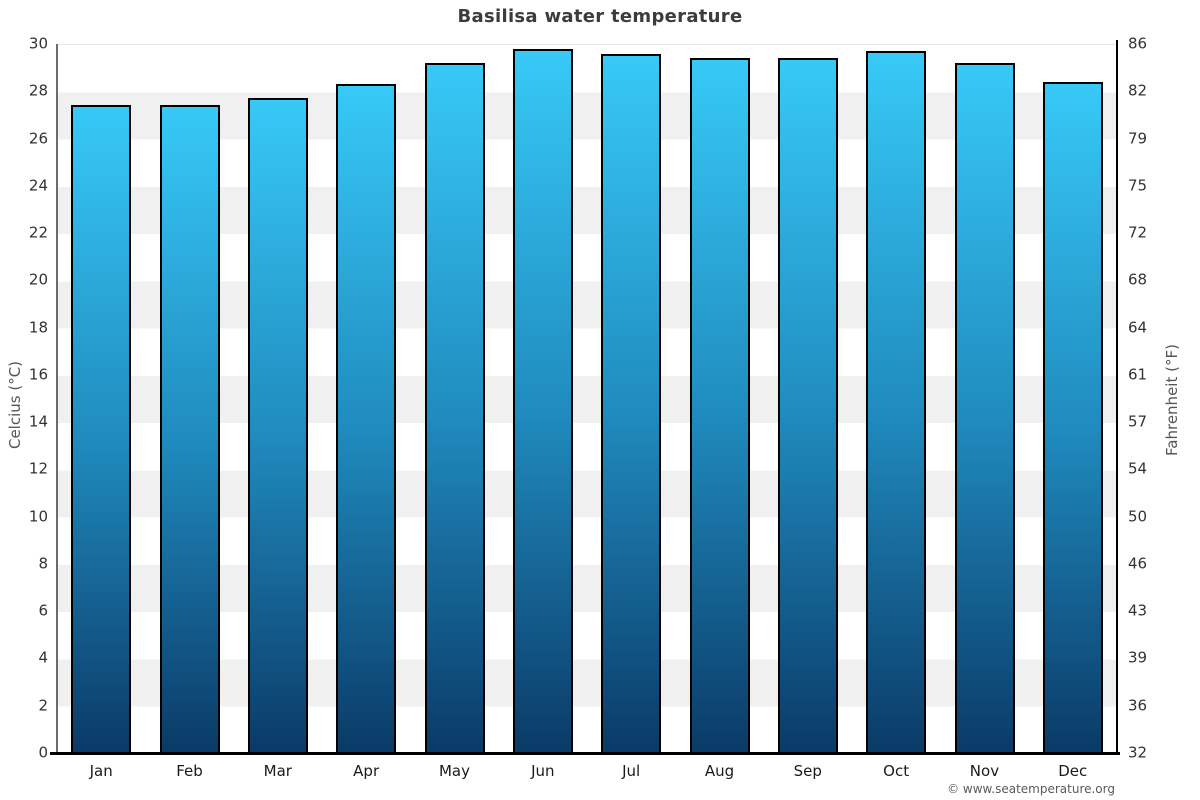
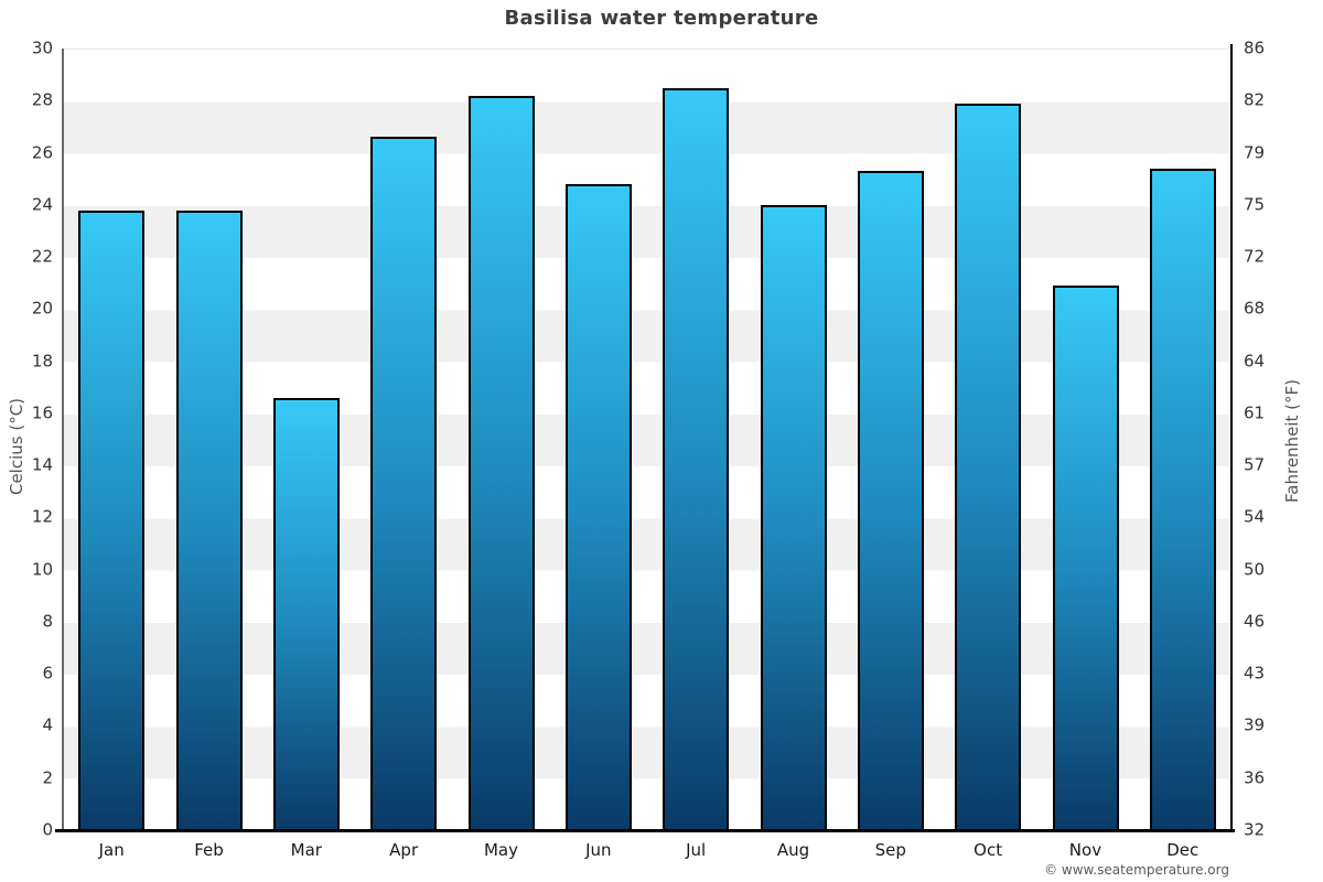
Jan: 27.4 -> 23.8
Feb: 27.4 -> 23.8
Mar: 27.7 -> 16.6
Apr: 28.3 -> 26.6
May: 29.2 -> 28.2
Jun: 29.8 -> 24.8
Jul: 29.6 -> 28.5
Aug: 29.4 -> 24.0
Sep: 29.4 -> 25.3
Oct: 29.7 -> 27.9
Nov: 29.2 -> 20.9
Dec: 28.4 -> 25.4
